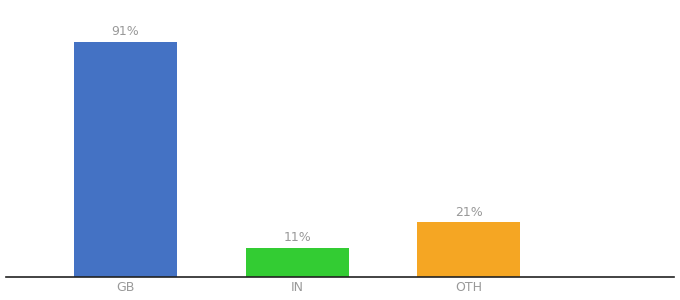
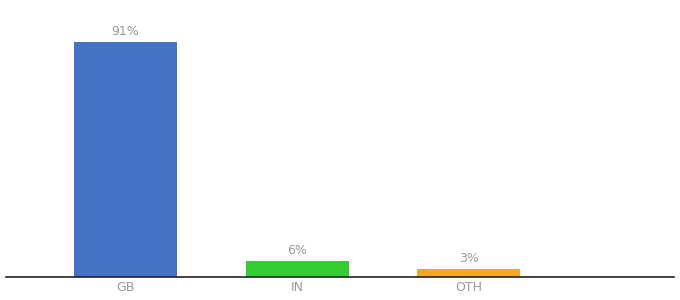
IN: 11% -> 6%
OTH: 21% -> 3%
